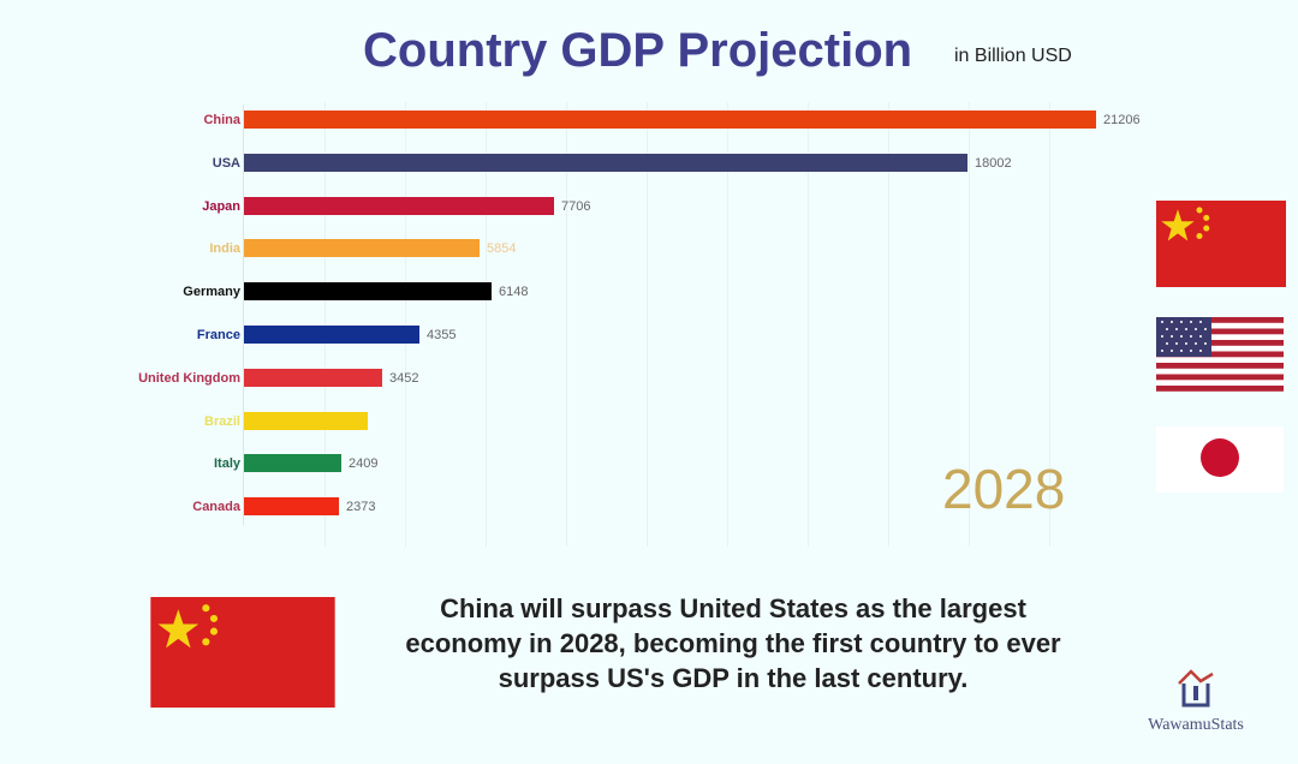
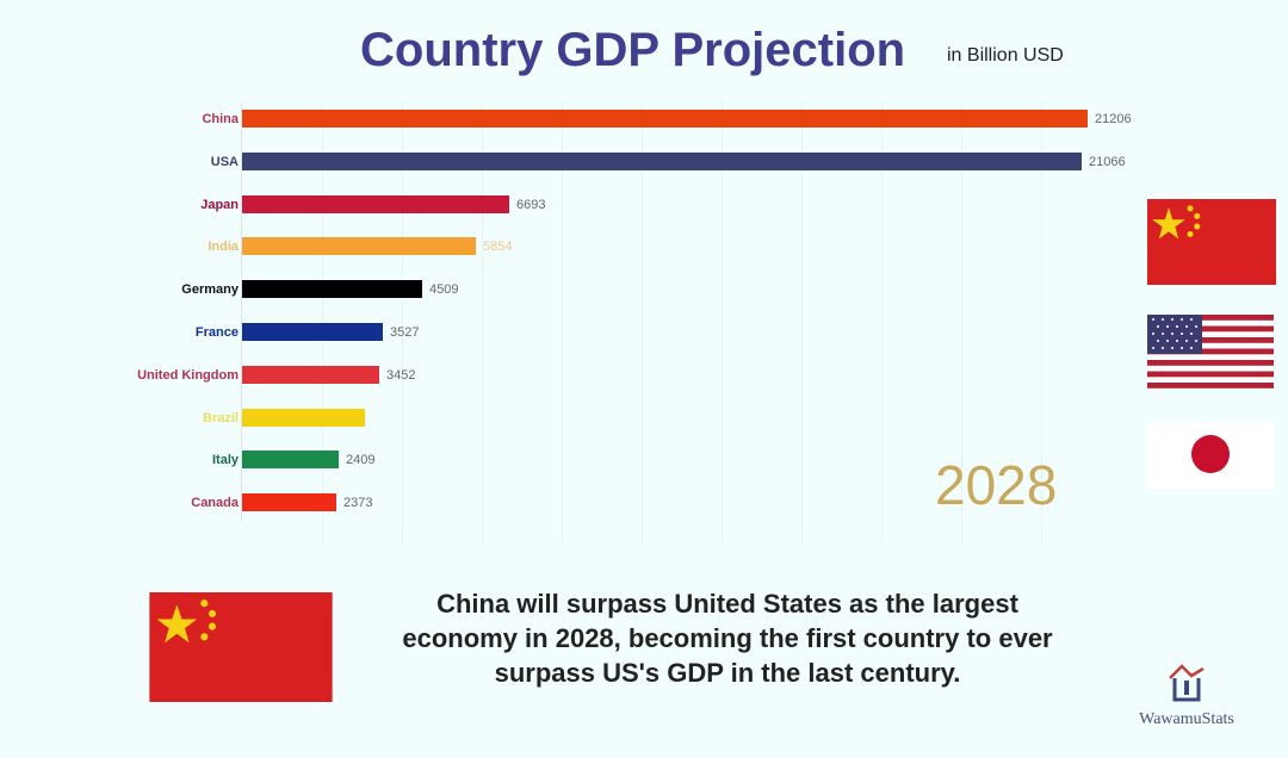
USA: 18002 -> 21066
Japan: 7706 -> 6693
Germany: 6148 -> 4509
France: 4355 -> 3527
